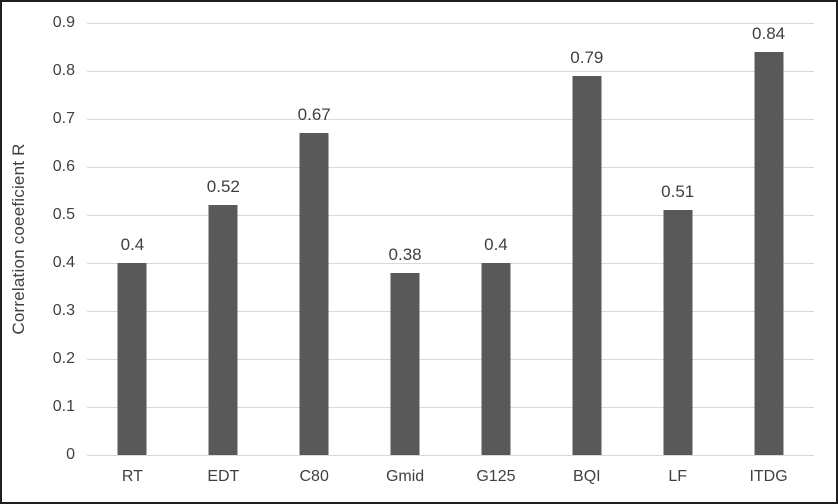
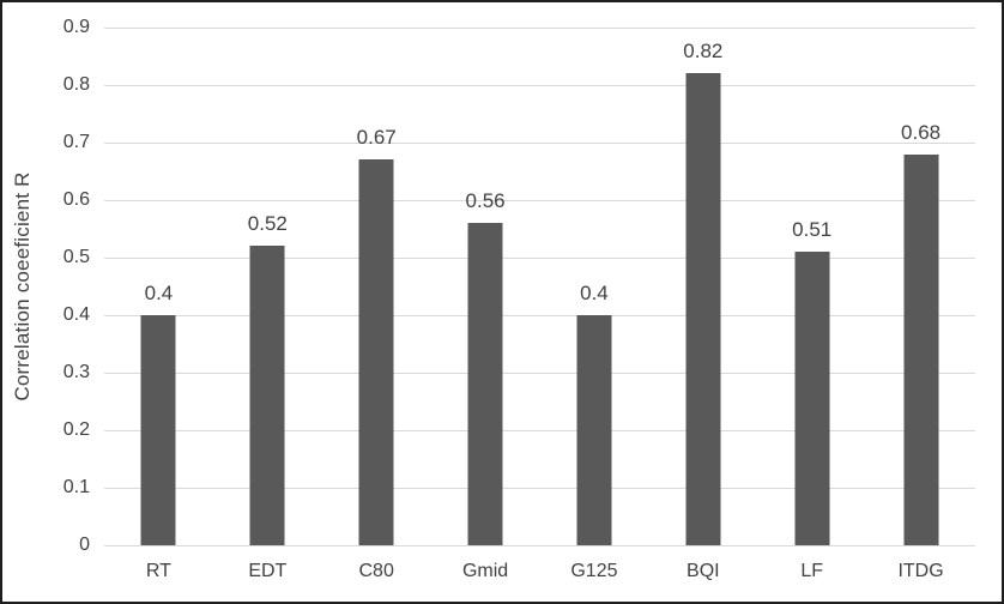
Gmid: 0.38 -> 0.56
BQI: 0.79 -> 0.82
ITDG: 0.84 -> 0.68
